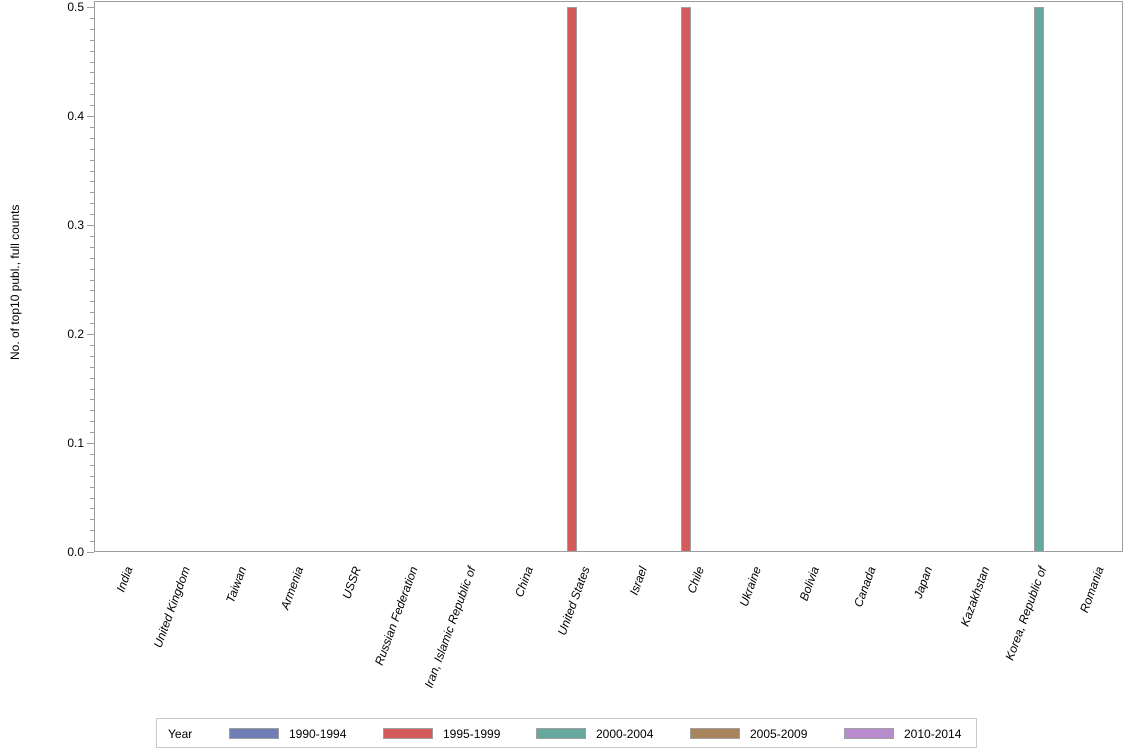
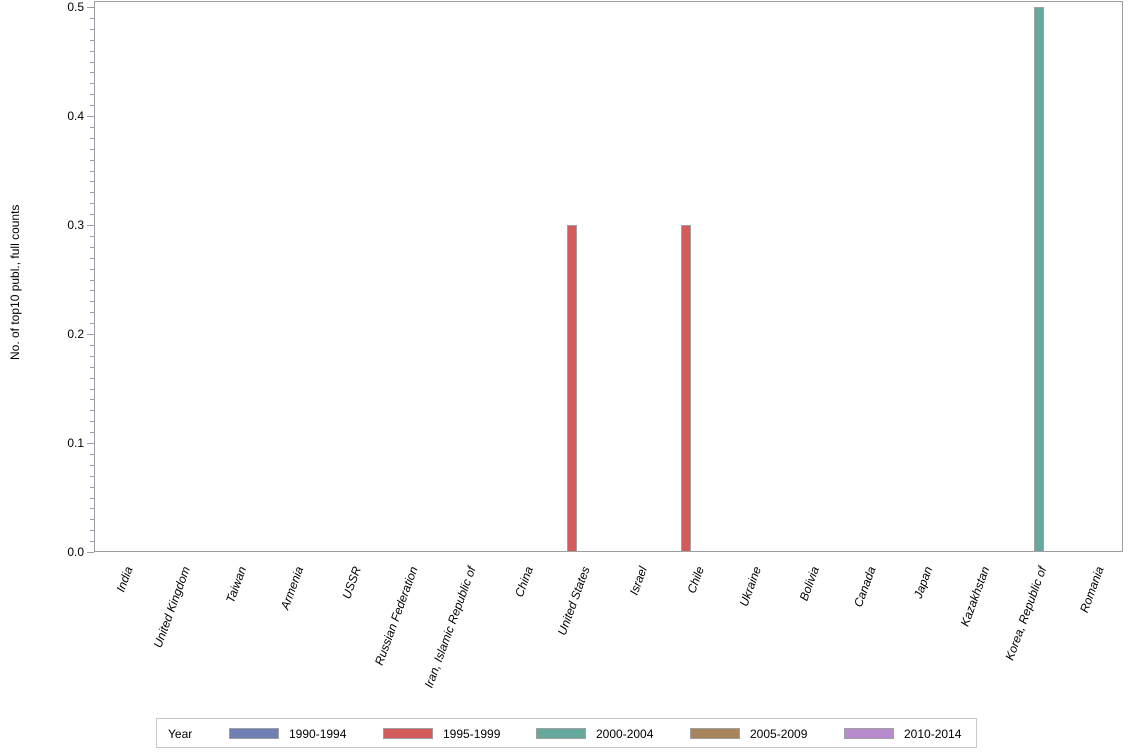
1995-1999/United States: 0.5 -> 0.3
1995-1999/Chile: 0.5 -> 0.3
